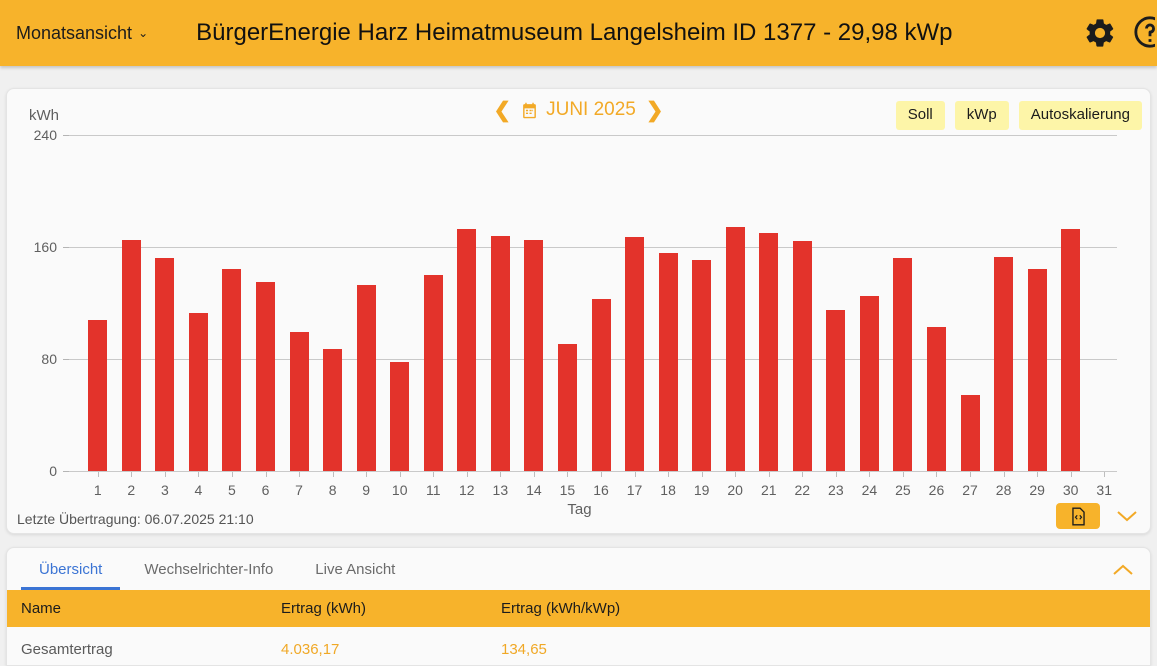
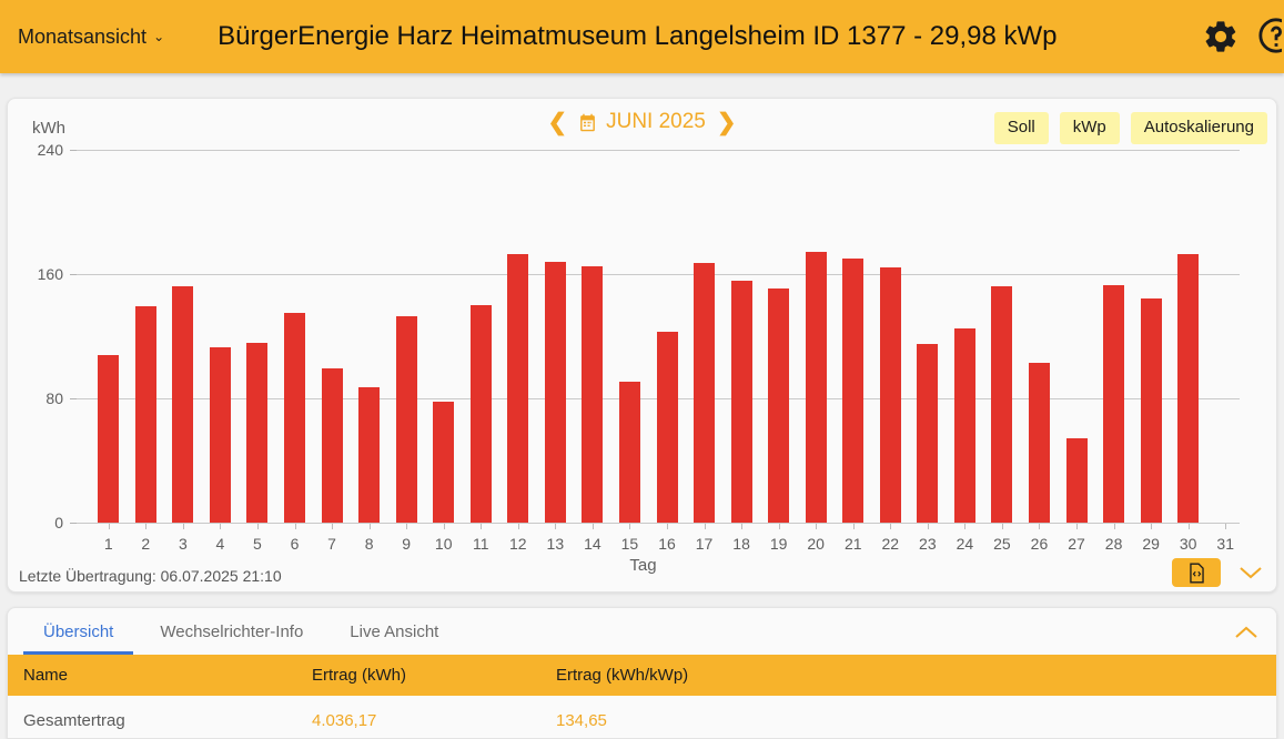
2: 165 -> 139
5: 144 -> 116
